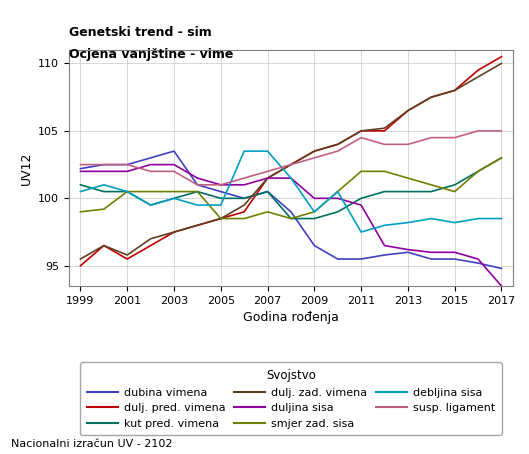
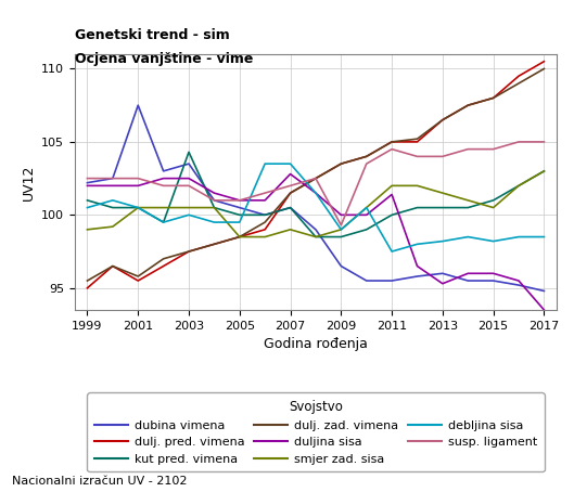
dubina vimena/2001: 102.5 -> 107.5
kut pred. vimena/2003: 100.0 -> 104.3
duljina sisa/2007: 101.5 -> 102.8
susp. ligament/2009: 103.0 -> 99.3
duljina sisa/2011: 99.5 -> 101.4
duljina sisa/2013: 96.2 -> 95.3
